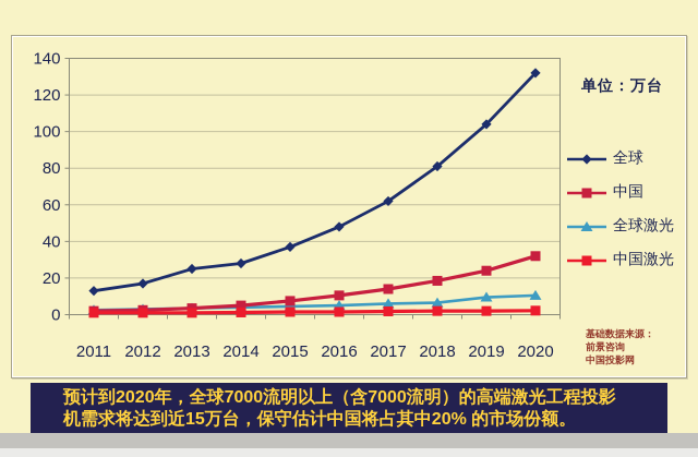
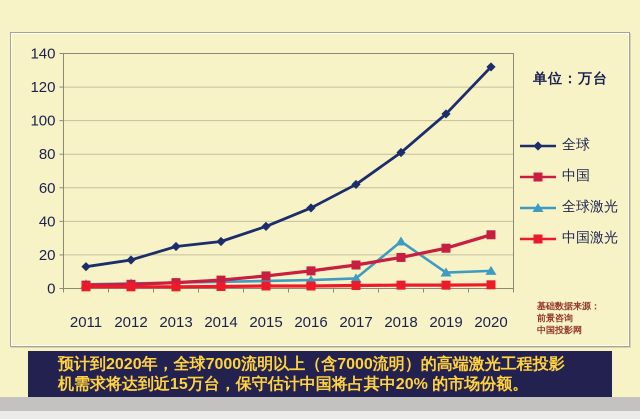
全球激光/2018: 6 -> 28
